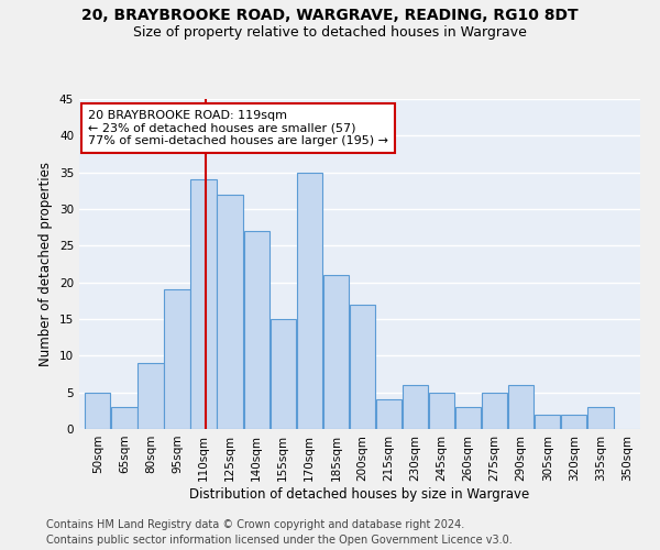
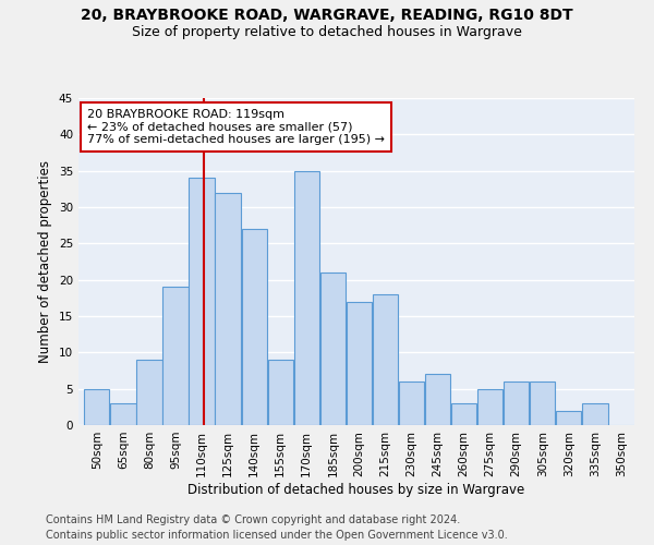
155sqm: 15 -> 9
215sqm: 4 -> 18
245sqm: 5 -> 7
305sqm: 2 -> 6
